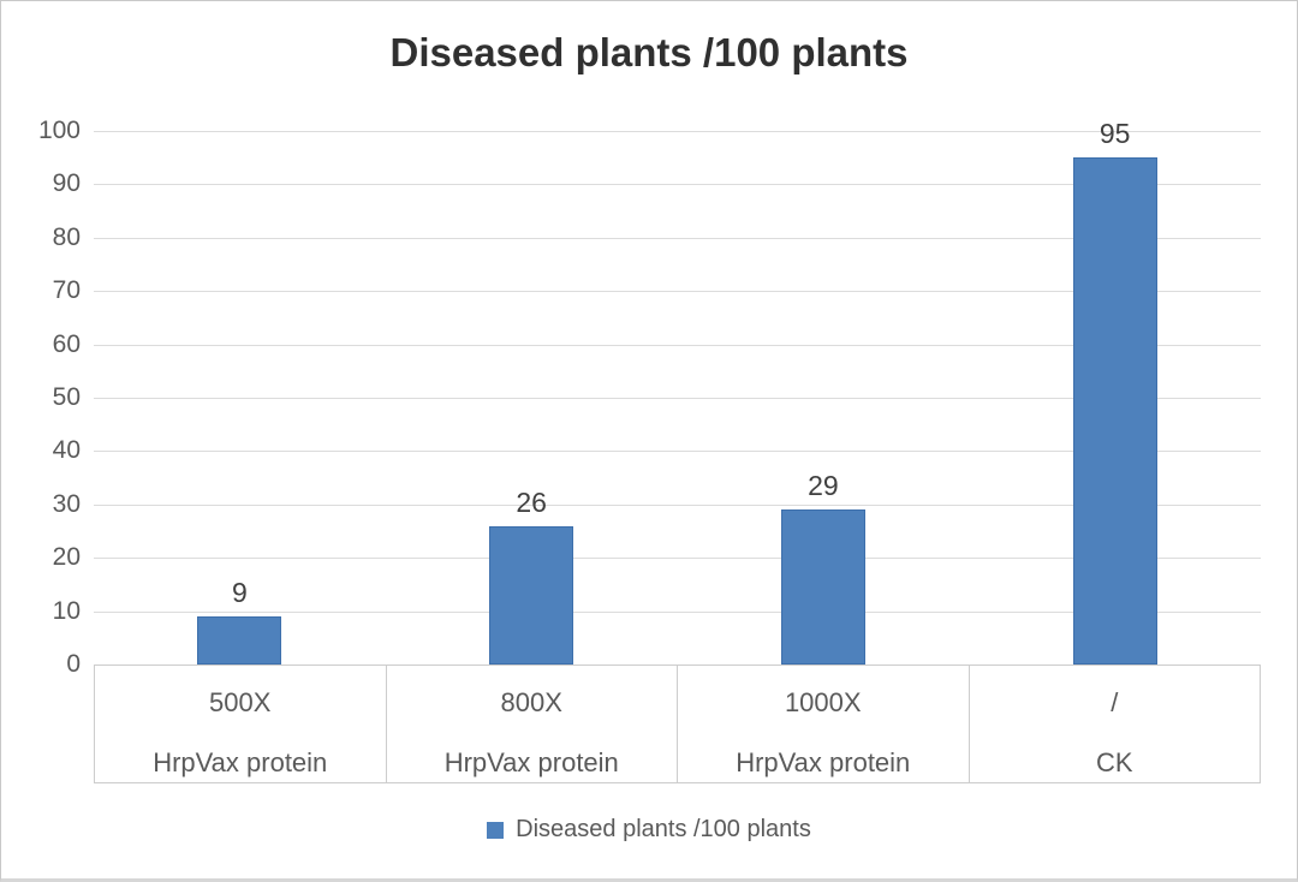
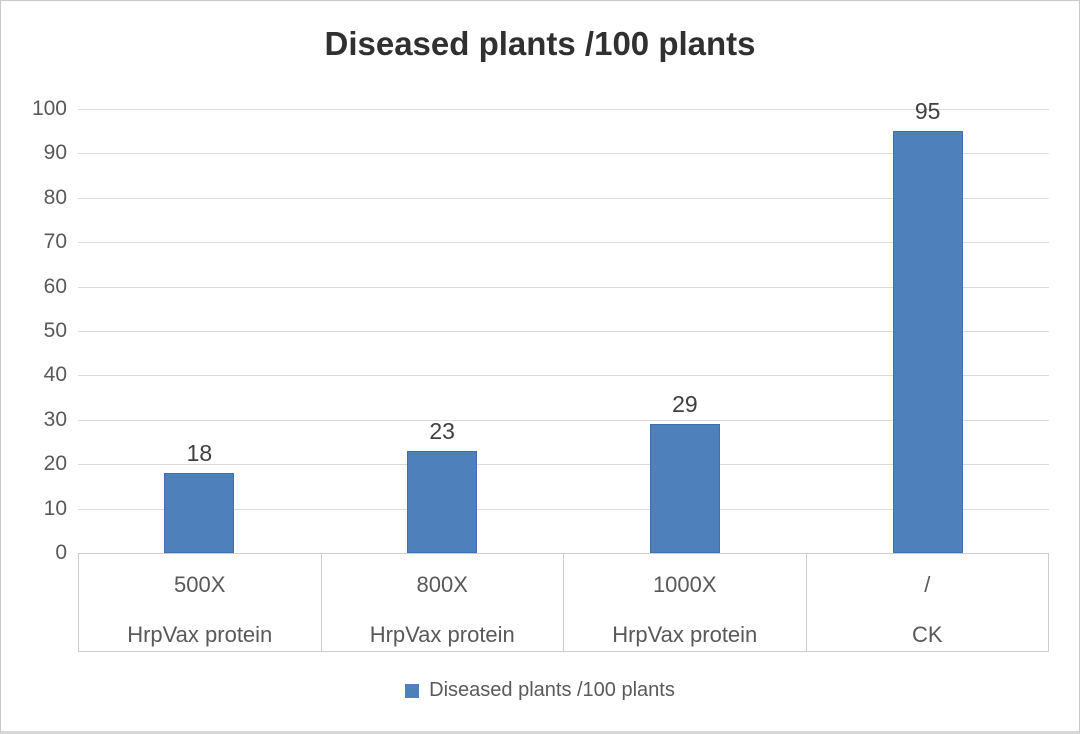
500X: 9 -> 18
800X: 26 -> 23
